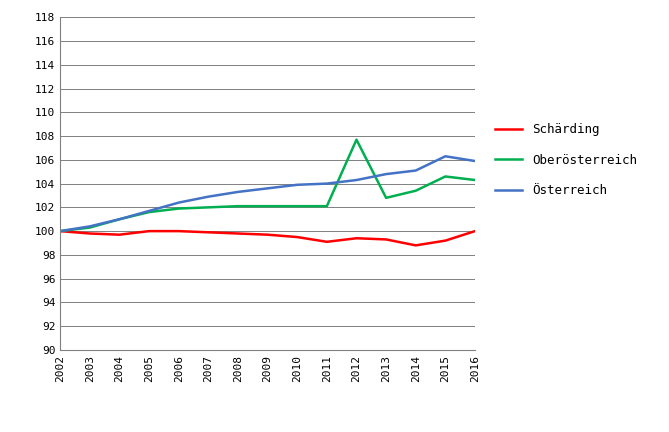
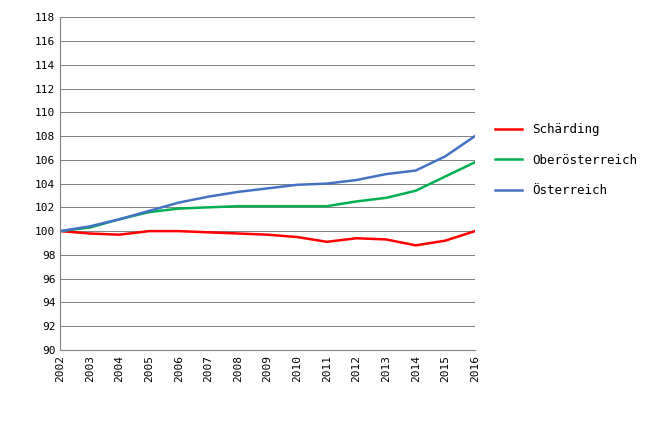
Oberösterreich/2012: 107.7 -> 102.5
Oberösterreich/2016: 104.3 -> 105.8
Österreich/2016: 105.9 -> 108.0
